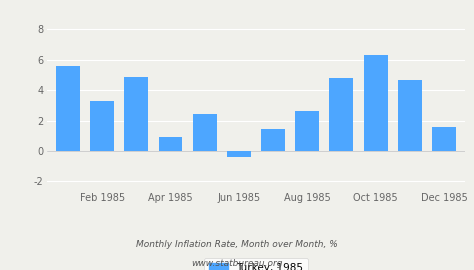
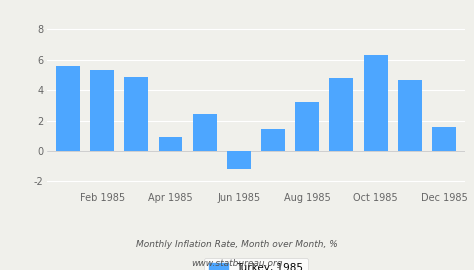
Feb 1985: 3.3 -> 5.3
Jun 1985: -0.4 -> -1.2
Aug 1985: 2.6 -> 3.2
